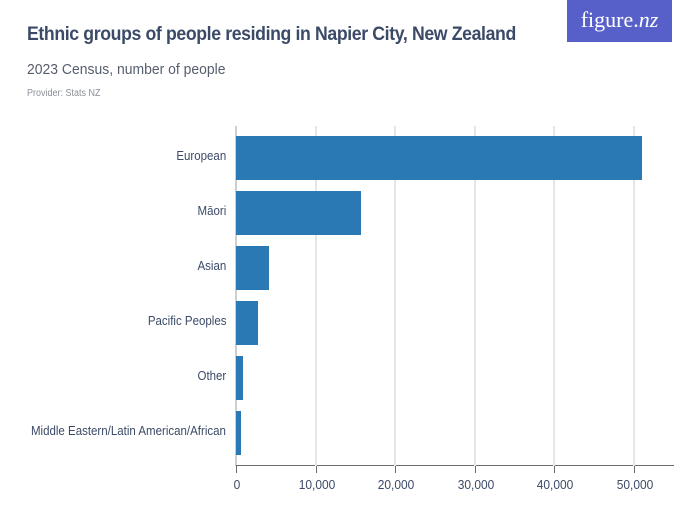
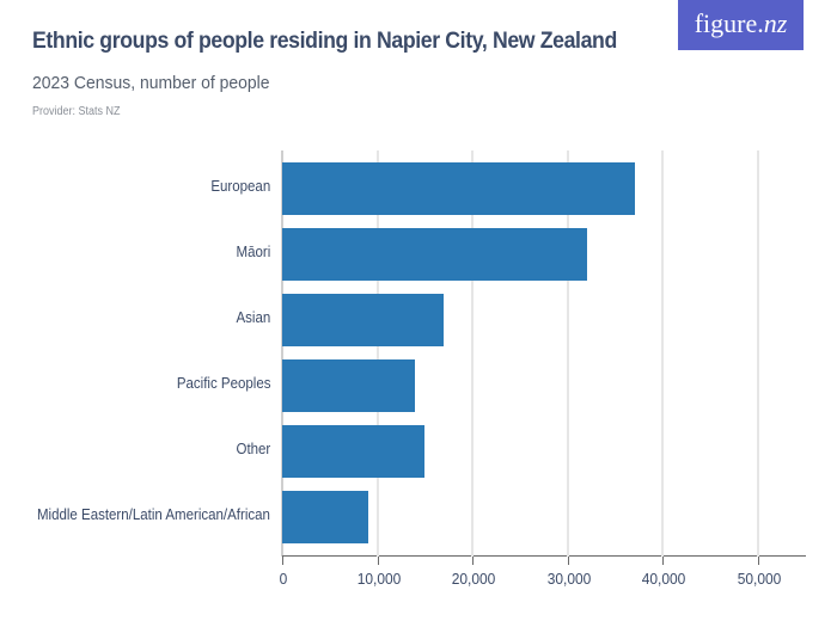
European: 51000 -> 37000
Māori: 16000 -> 32000
Asian: 4000 -> 17000
Pacific Peoples: 3000 -> 14000
Other: 1000 -> 15000
Middle Eastern/Latin American/African: 1000 -> 9000
